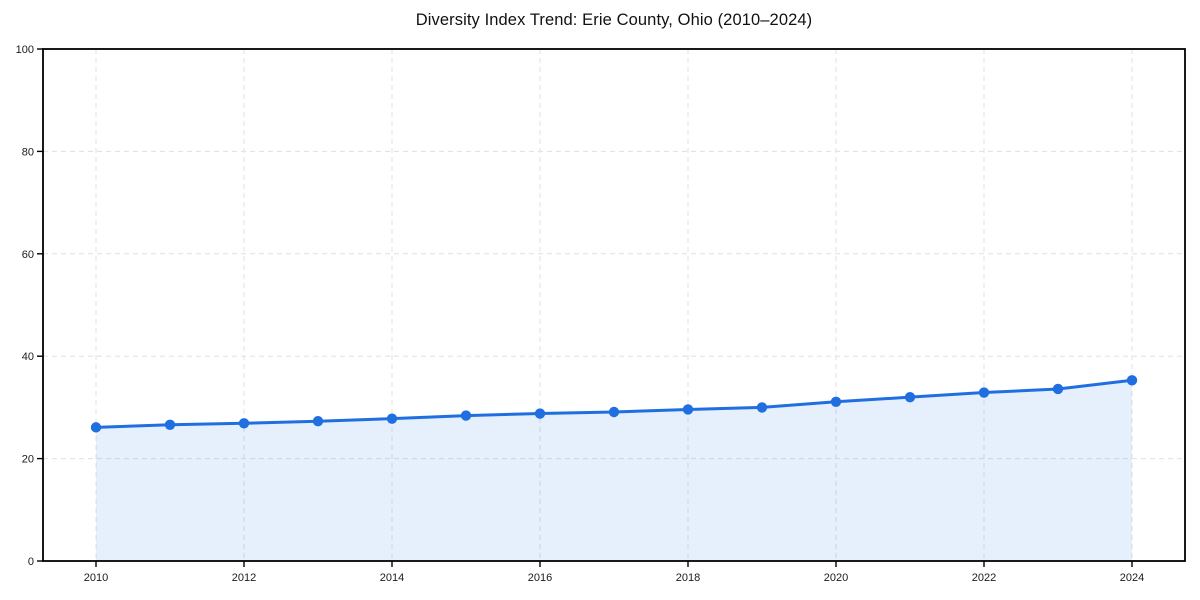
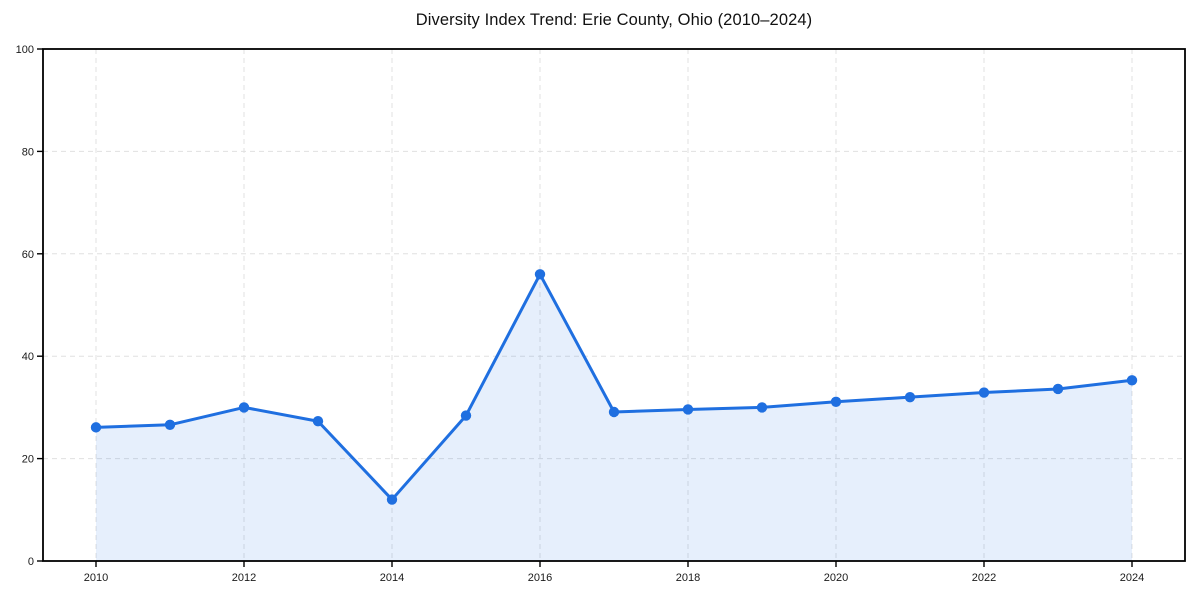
2012: 27 -> 30
2014: 28 -> 12
2016: 29 -> 56
